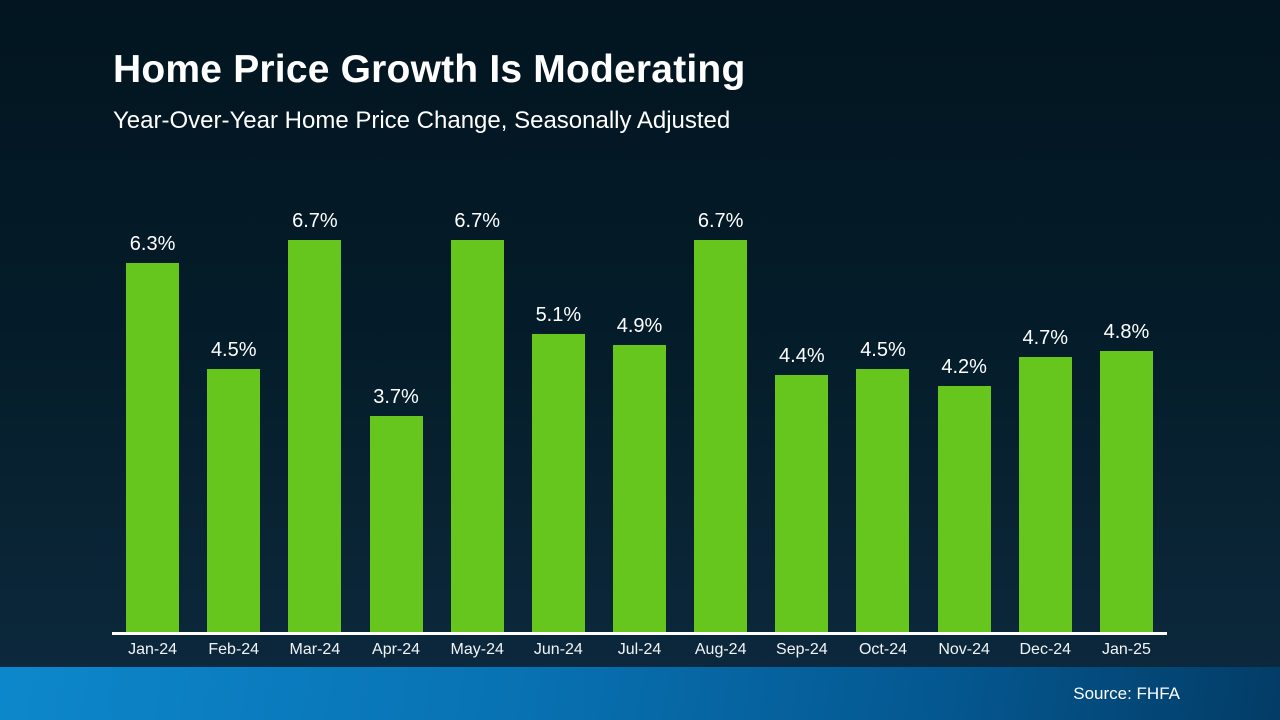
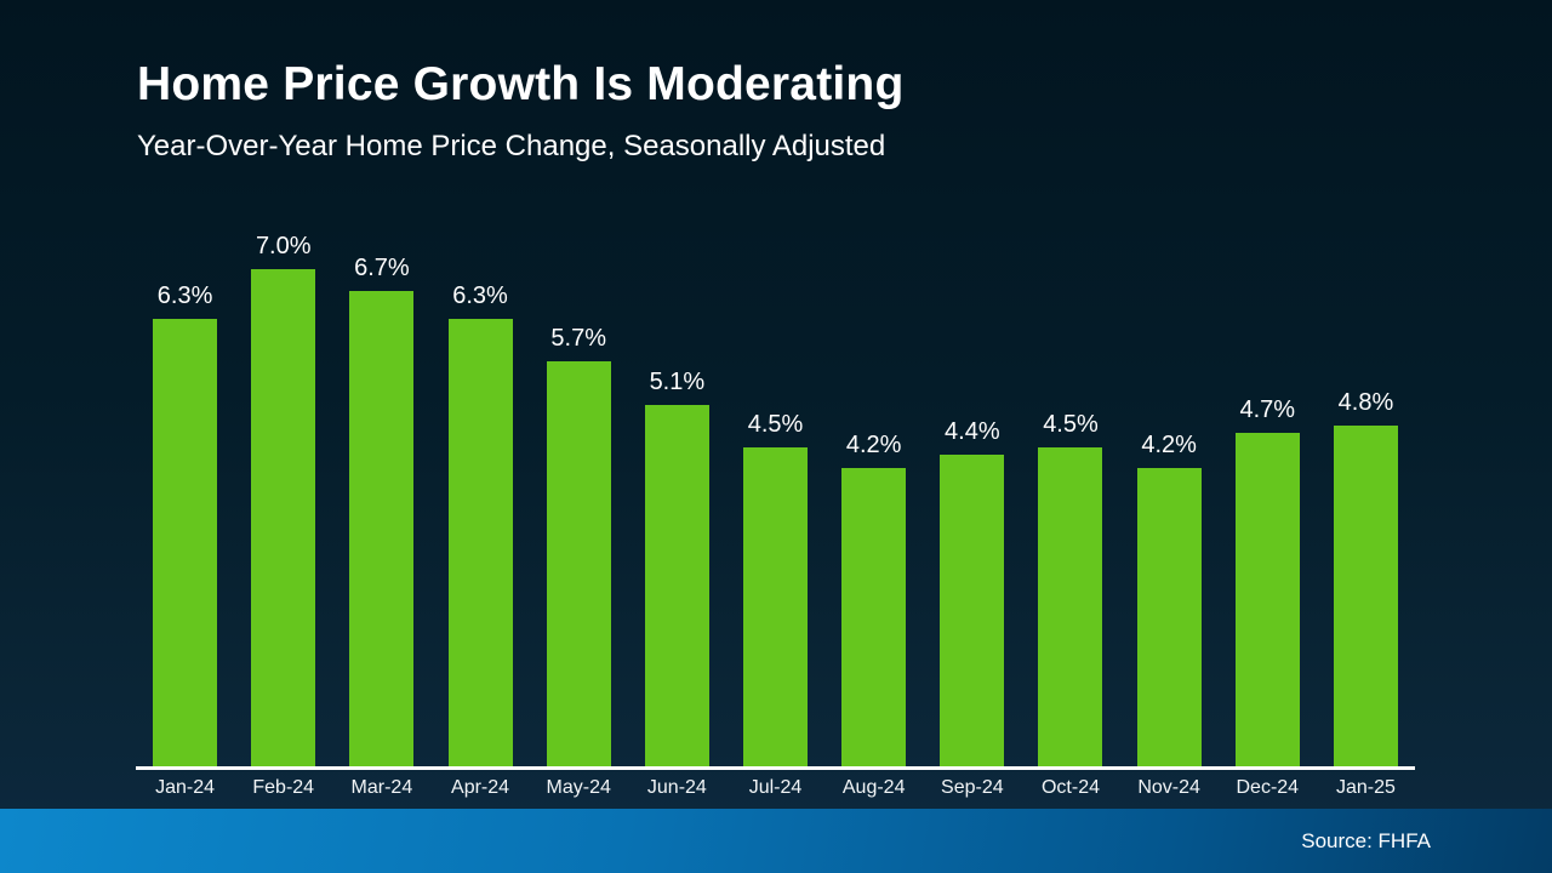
Feb-24: 4.5% -> 7.0%
Apr-24: 3.7% -> 6.3%
May-24: 6.7% -> 5.7%
Jul-24: 4.9% -> 4.5%
Aug-24: 6.7% -> 4.2%
